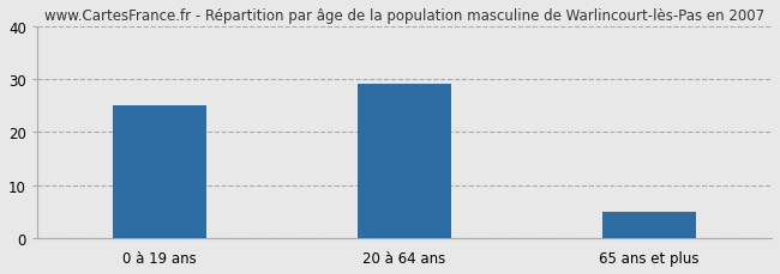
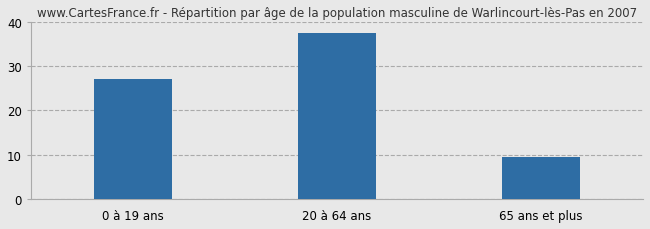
0 à 19 ans: 25.0 -> 27.0
20 à 64 ans: 29.0 -> 37.5
65 ans et plus: 5.0 -> 9.5
